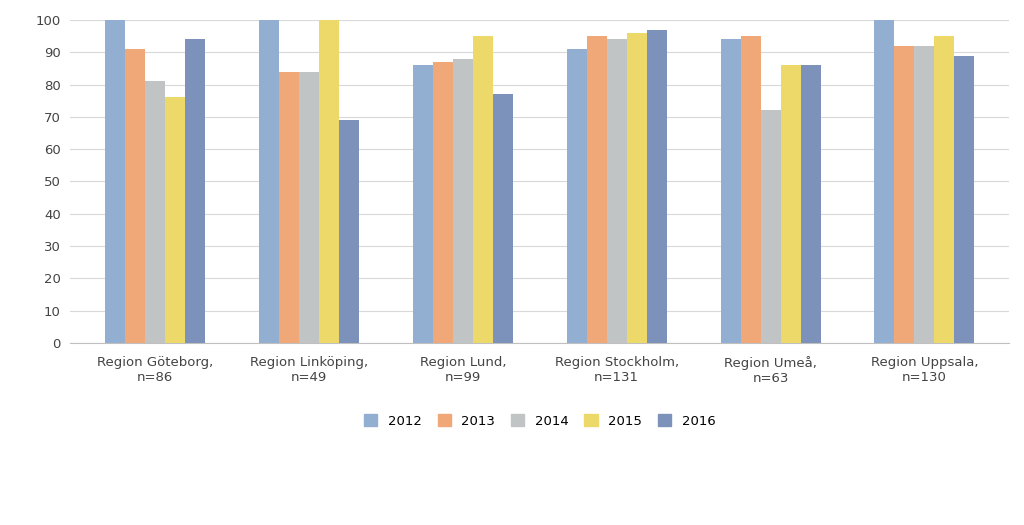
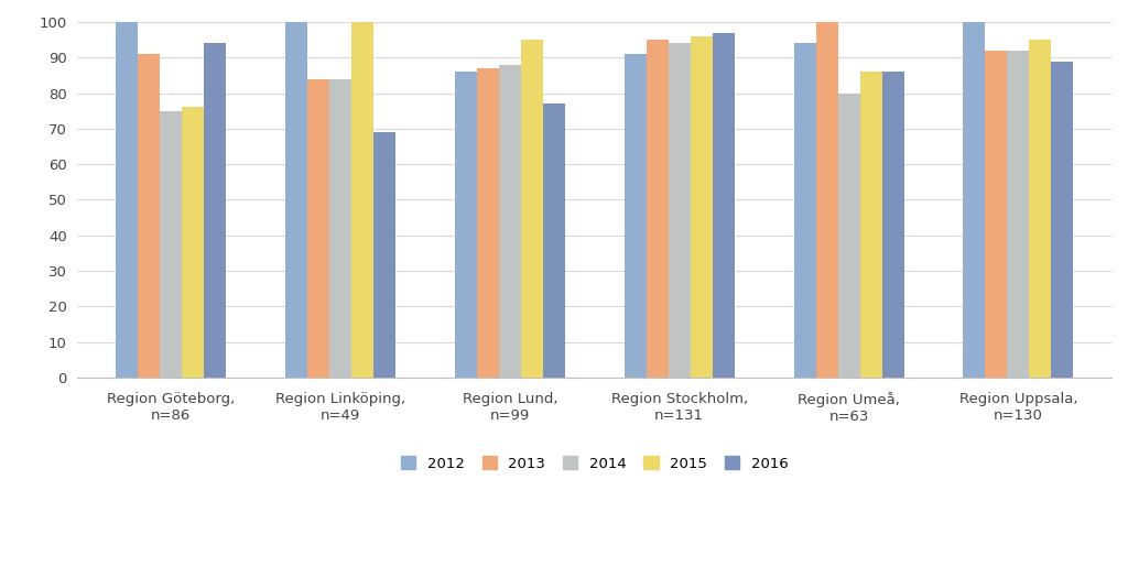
2014/Region Göteborg, n=86: 81 -> 75
2013/Region Umeå, n=63: 95 -> 100
2014/Region Umeå, n=63: 72 -> 80
